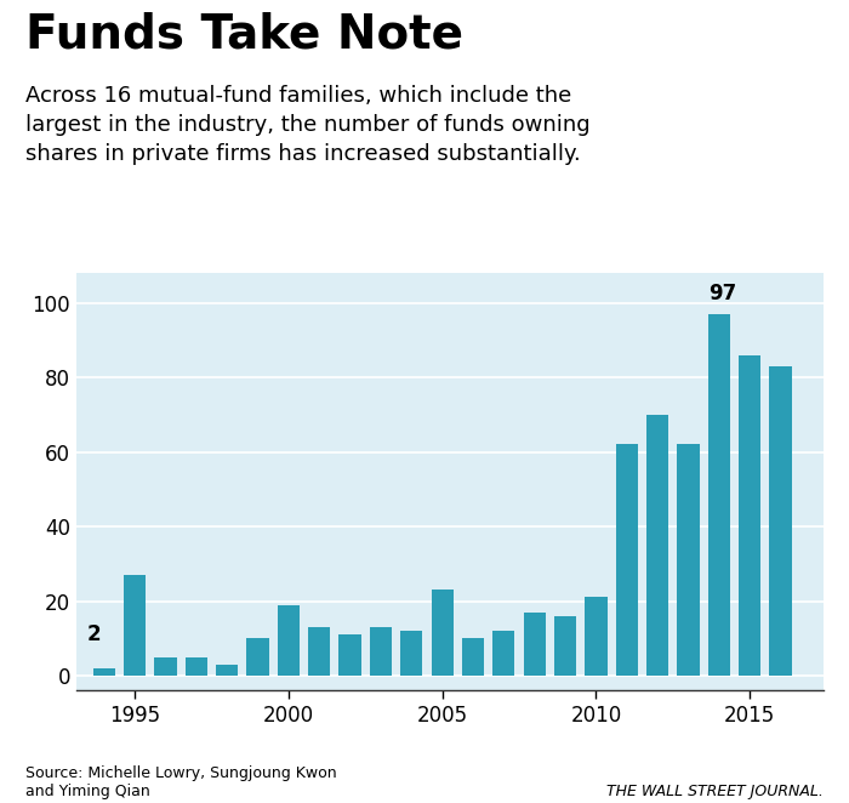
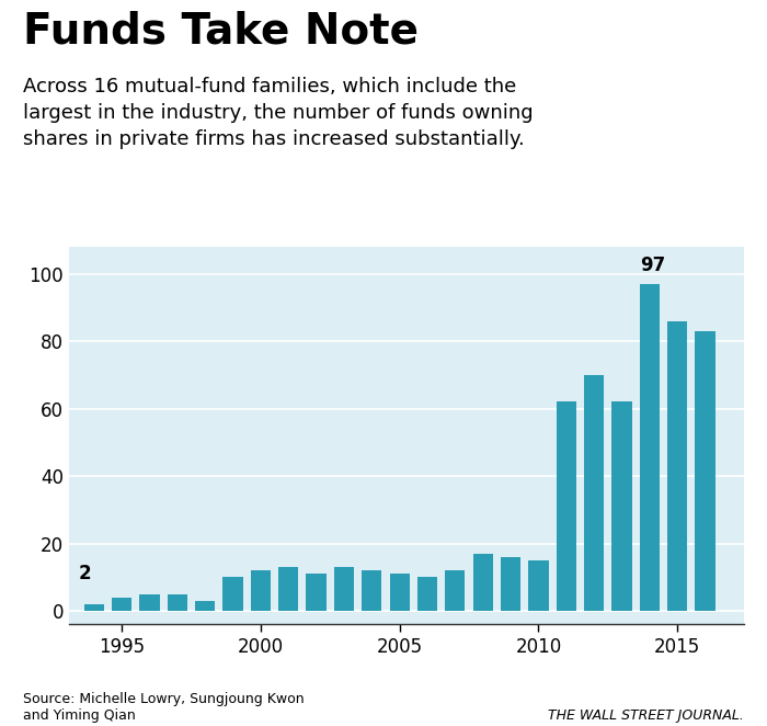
1995: 27 -> 4
2000: 19 -> 12
2005: 23 -> 11
2010: 21 -> 15
